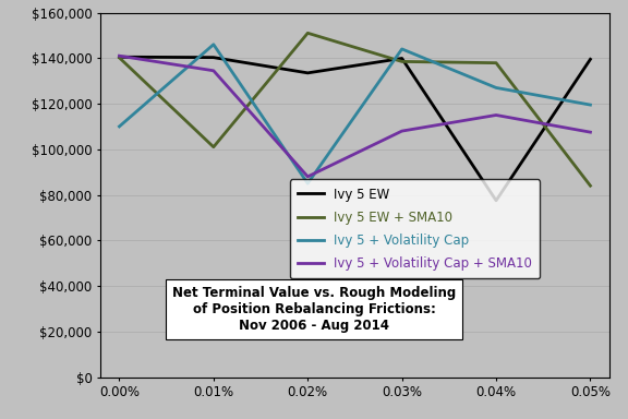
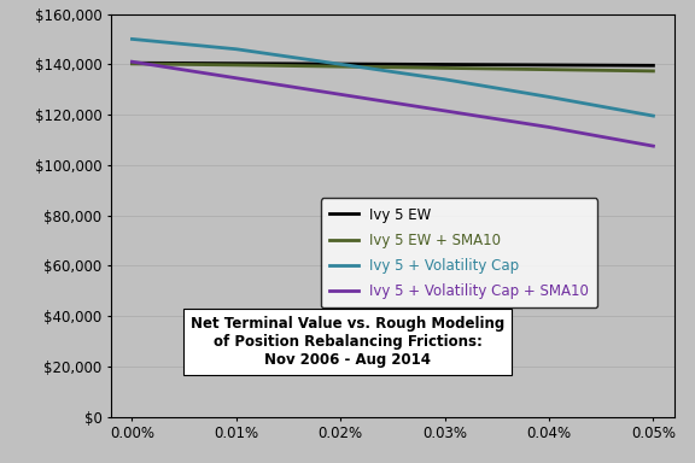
Ivy 5 + Volatility Cap/0.00%: $110,000 -> $150,000
Ivy 5 EW + SMA10/0.01%: $101,000 -> $139,700
Ivy 5 EW/0.02%: $133,500 -> $140,100
Ivy 5 EW + SMA10/0.02%: $151,000 -> $139,100
Ivy 5 + Volatility Cap/0.02%: $85,000 -> $140,000
Ivy 5 + Volatility Cap + SMA10/0.02%: $88,000 -> $128,000
Ivy 5 + Volatility Cap/0.03%: $144,000 -> $134,000
Ivy 5 + Volatility Cap + SMA10/0.03%: $108,000 -> $121,500
Ivy 5 EW/0.04%: $77,500 -> $139,700
Ivy 5 EW + SMA10/0.05%: $84,000 -> $137,300
